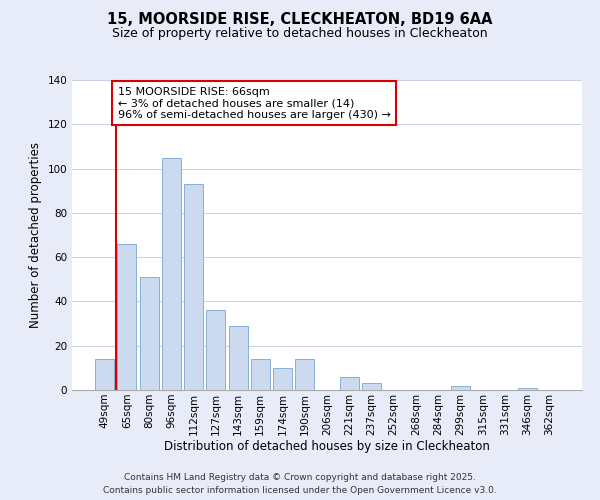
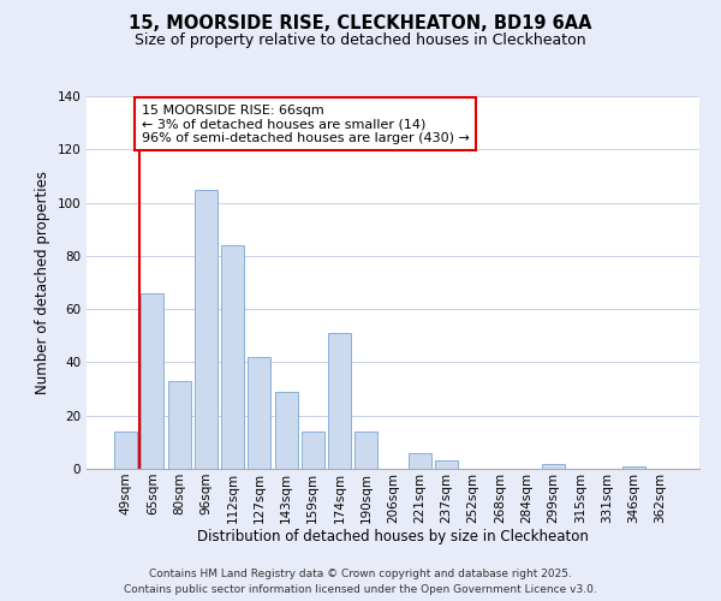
80sqm: 51 -> 33
112sqm: 93 -> 84
127sqm: 36 -> 42
174sqm: 10 -> 51
